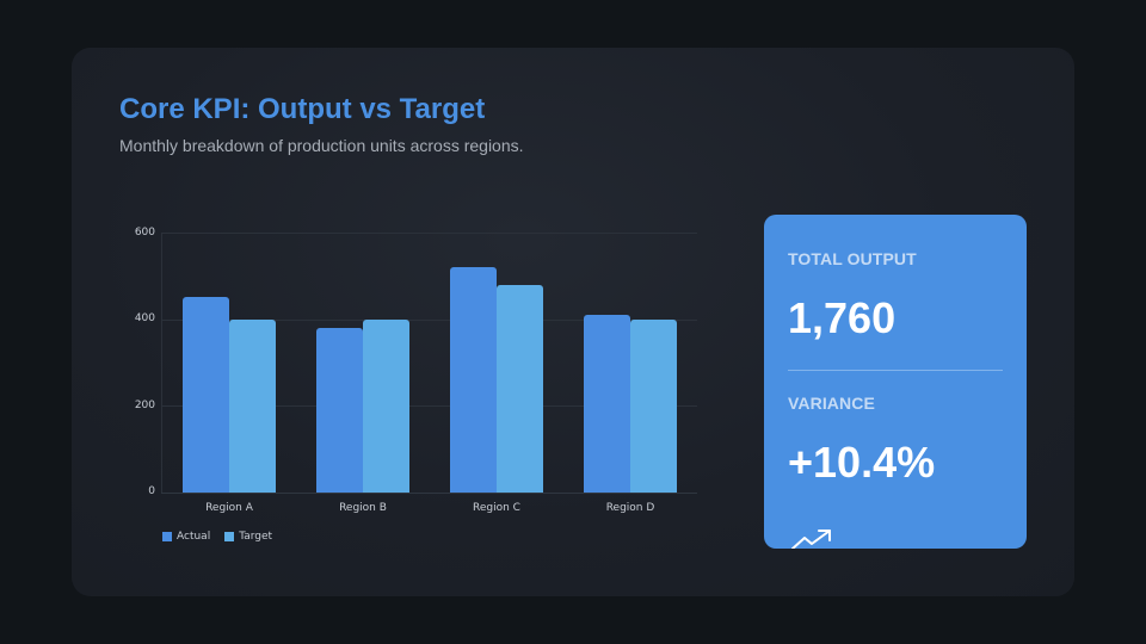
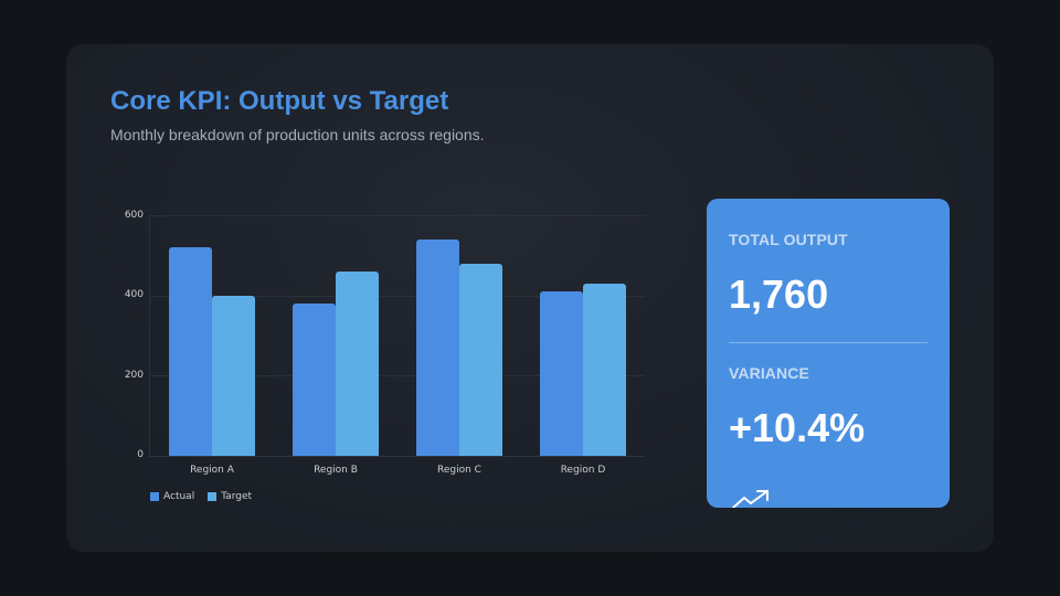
Actual/Region A: 450 -> 520
Target/Region B: 400 -> 460
Actual/Region C: 520 -> 540
Target/Region D: 400 -> 430
